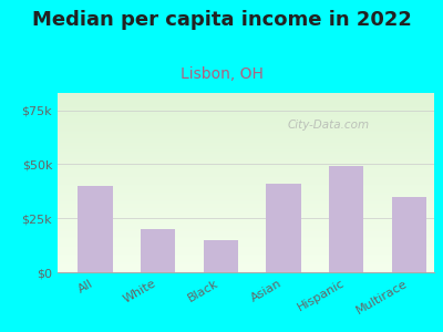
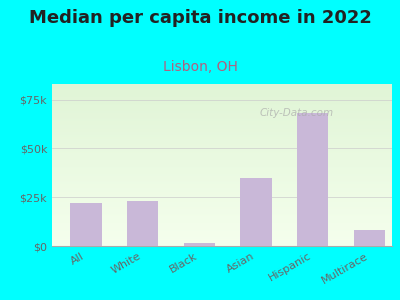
All: $40k -> $22k
White: $20k -> $23k
Black: $15k -> $2k
Asian: $41k -> $35k
Hispanic: $49k -> $68k
Multirace: $35k -> $8k
